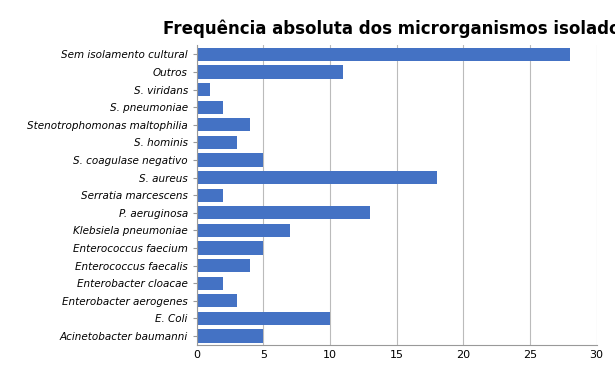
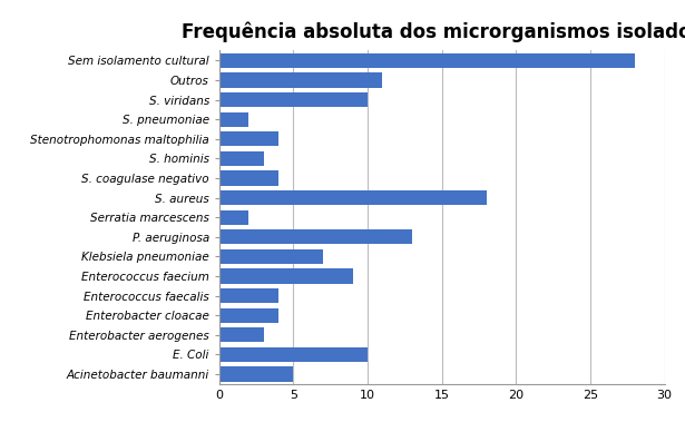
S. viridans: 1 -> 10
S. coagulase negativo: 5 -> 4
Enterococcus faecium: 5 -> 9
Enterobacter cloacae: 2 -> 4
